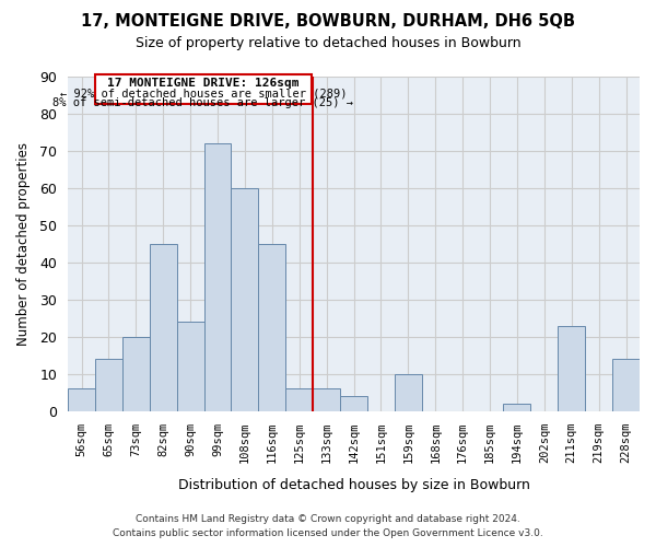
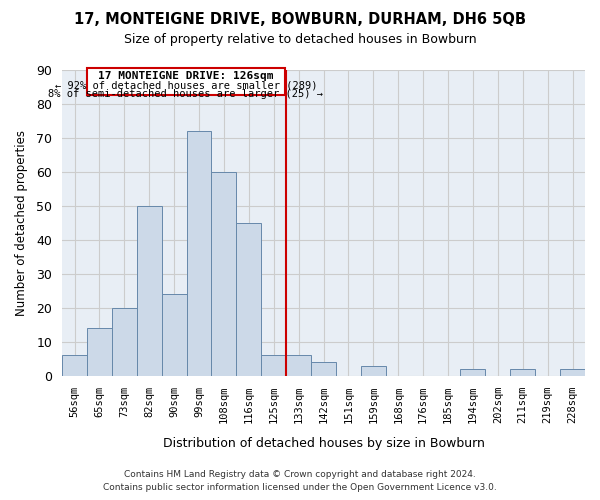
82sqm: 45 -> 50
159sqm: 10 -> 3
211sqm: 23 -> 2
228sqm: 14 -> 2
